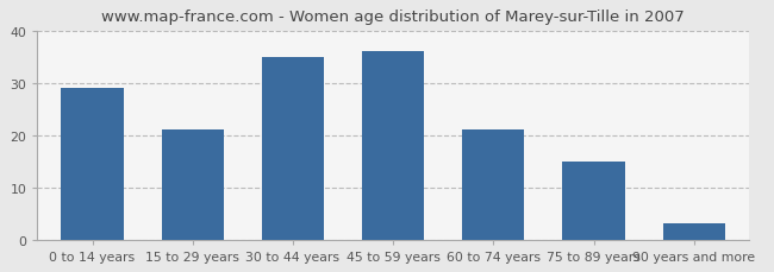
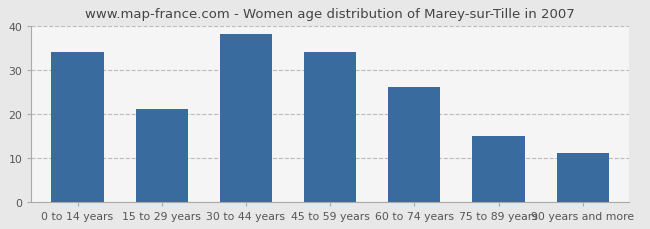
0 to 14 years: 29 -> 34
30 to 44 years: 35 -> 38
45 to 59 years: 36 -> 34
60 to 74 years: 21 -> 26
90 years and more: 3 -> 11
